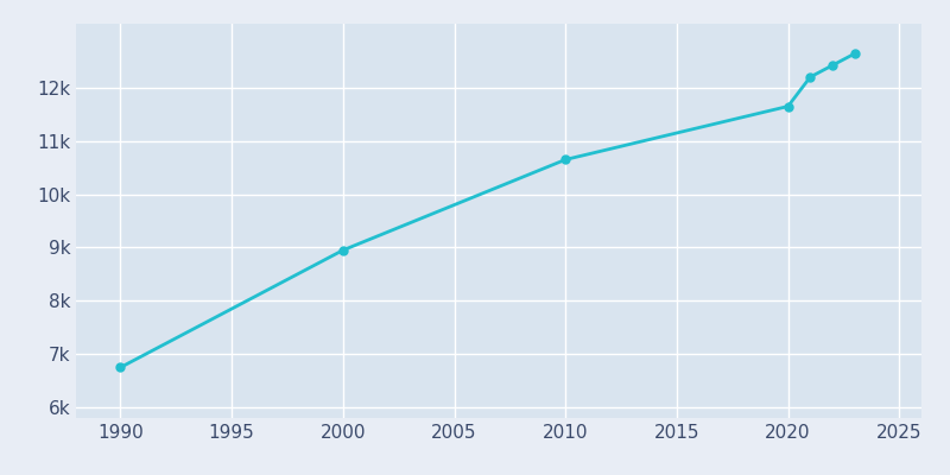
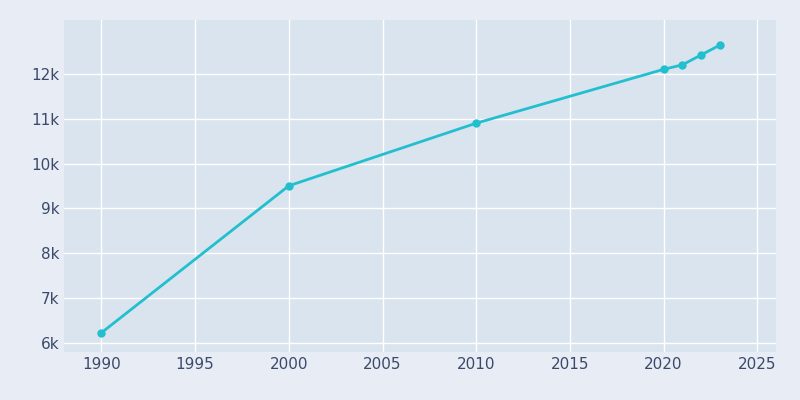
1990: 6.75k -> 6.23k
2000: 8.95k -> 9.50k
2010: 10.65k -> 10.90k
2020: 11.65k -> 12.10k
